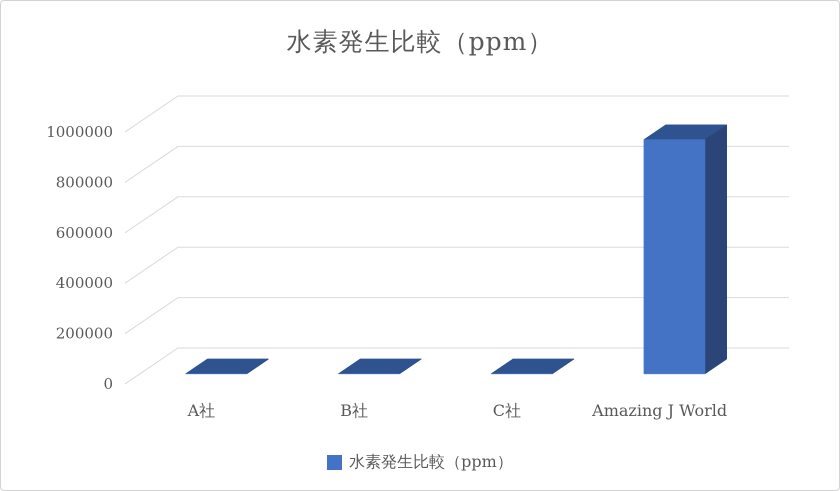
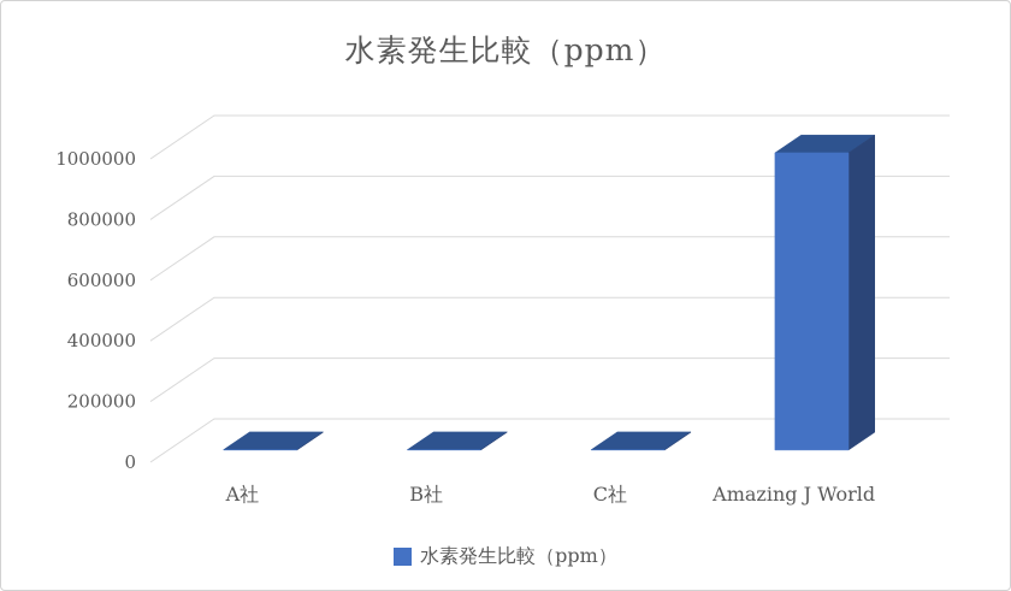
Amazing J World: 930000 -> 980000
